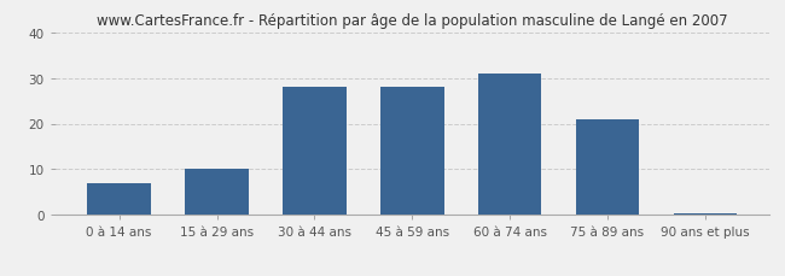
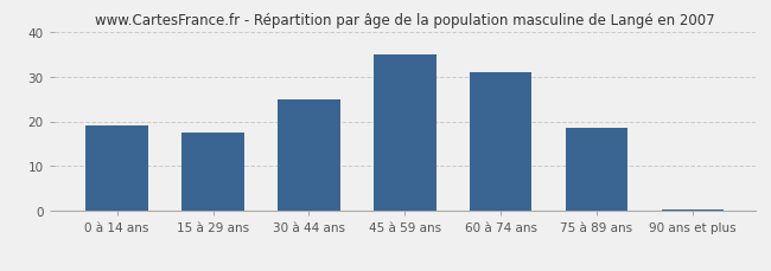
0 à 14 ans: 7.0 -> 19.0
15 à 29 ans: 10.0 -> 17.5
30 à 44 ans: 28.0 -> 25.0
45 à 59 ans: 28.0 -> 35.0
75 à 89 ans: 21.0 -> 18.5
